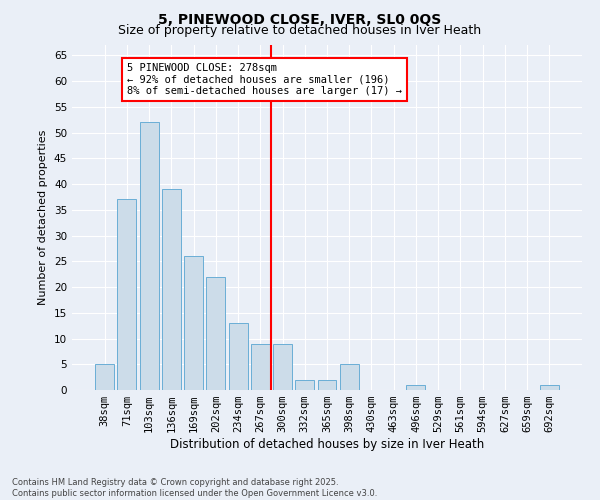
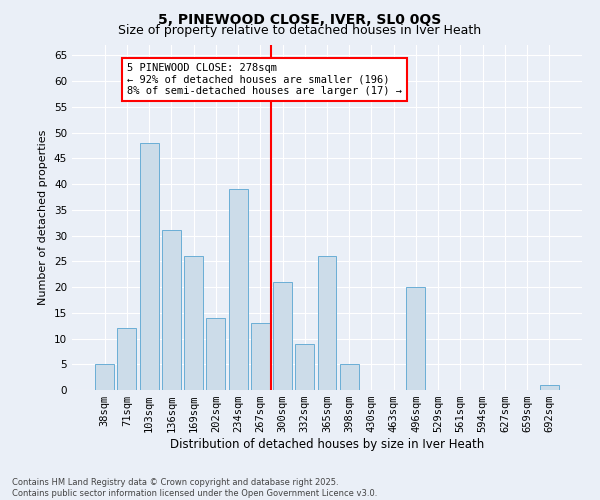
71sqm: 37 -> 12
103sqm: 52 -> 48
136sqm: 39 -> 31
202sqm: 22 -> 14
234sqm: 13 -> 39
267sqm: 9 -> 13
300sqm: 9 -> 21
332sqm: 2 -> 9
365sqm: 2 -> 26
496sqm: 1 -> 20
